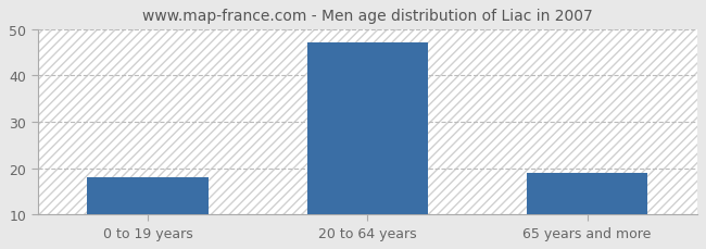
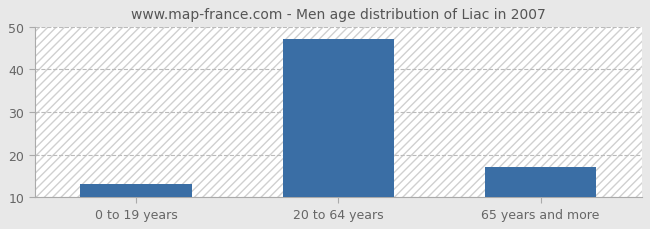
0 to 19 years: 18 -> 13
65 years and more: 19 -> 17
